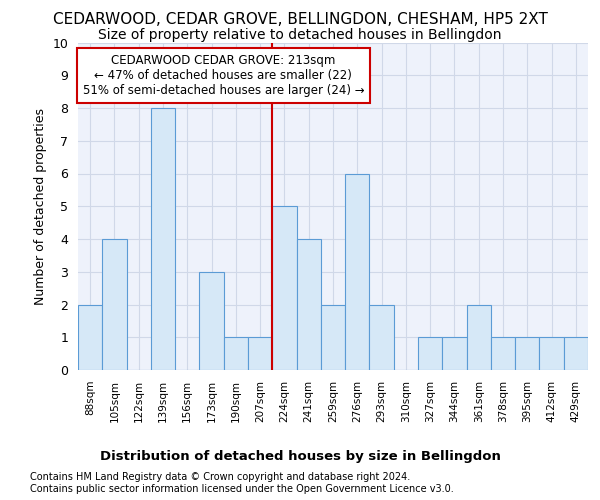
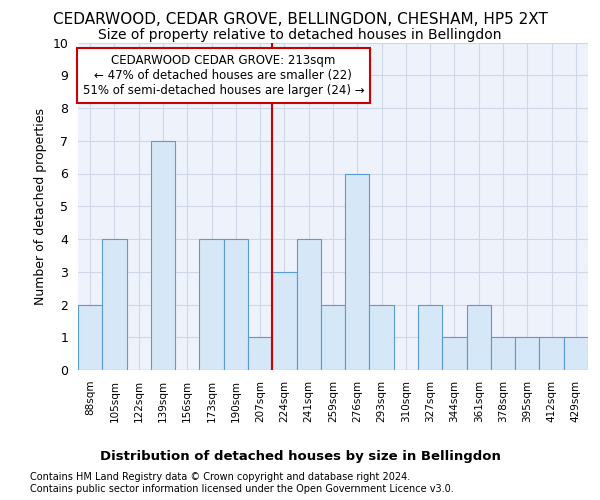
139sqm: 8 -> 7
173sqm: 3 -> 4
190sqm: 1 -> 4
224sqm: 5 -> 3
327sqm: 1 -> 2
